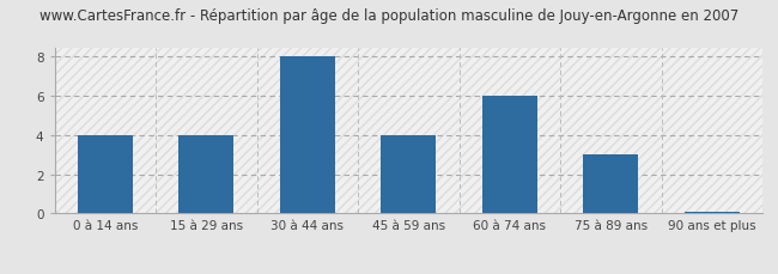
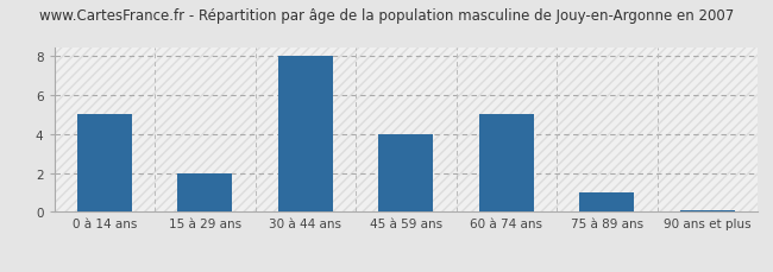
0 à 14 ans: 4.0 -> 5.0
15 à 29 ans: 4.0 -> 2.0
60 à 74 ans: 6.0 -> 5.0
75 à 89 ans: 3.0 -> 1.0
